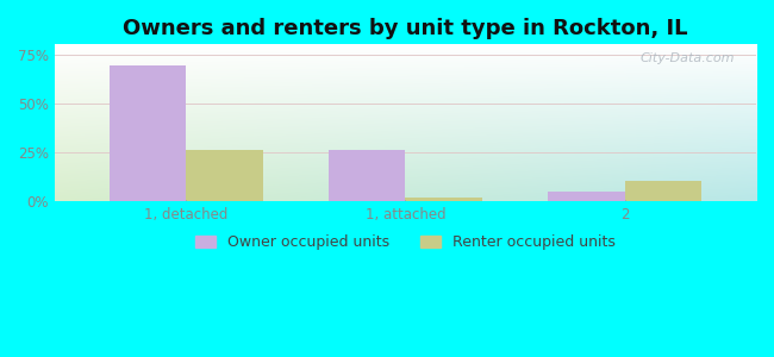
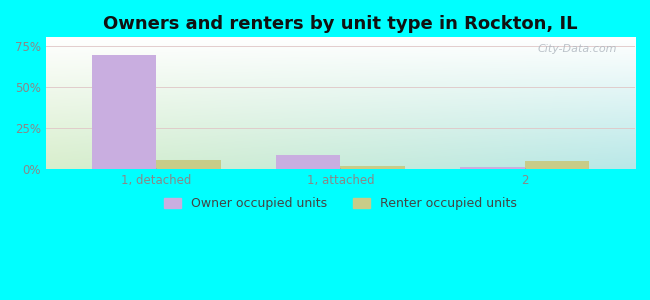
Renter occupied units/1, detached: 26% -> 6%
Owner occupied units/1, attached: 26% -> 8%
Owner occupied units/2: 5% -> 1%
Renter occupied units/2: 10% -> 4%
